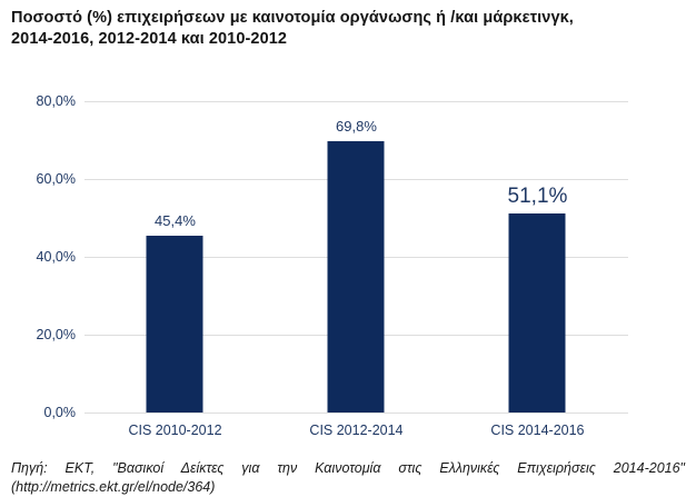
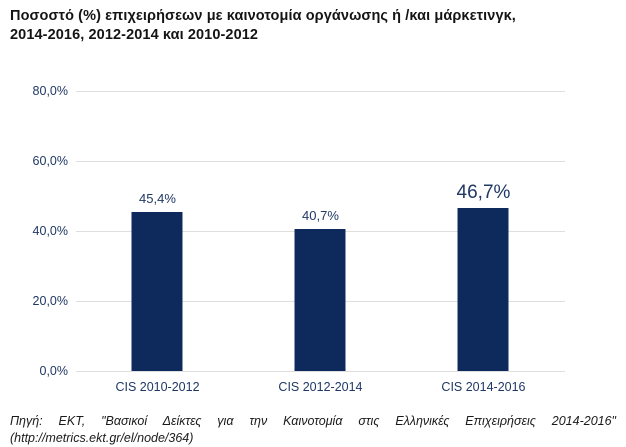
CIS 2012-2014: 69,8% -> 40,7%
CIS 2014-2016: 51,1% -> 46,7%
